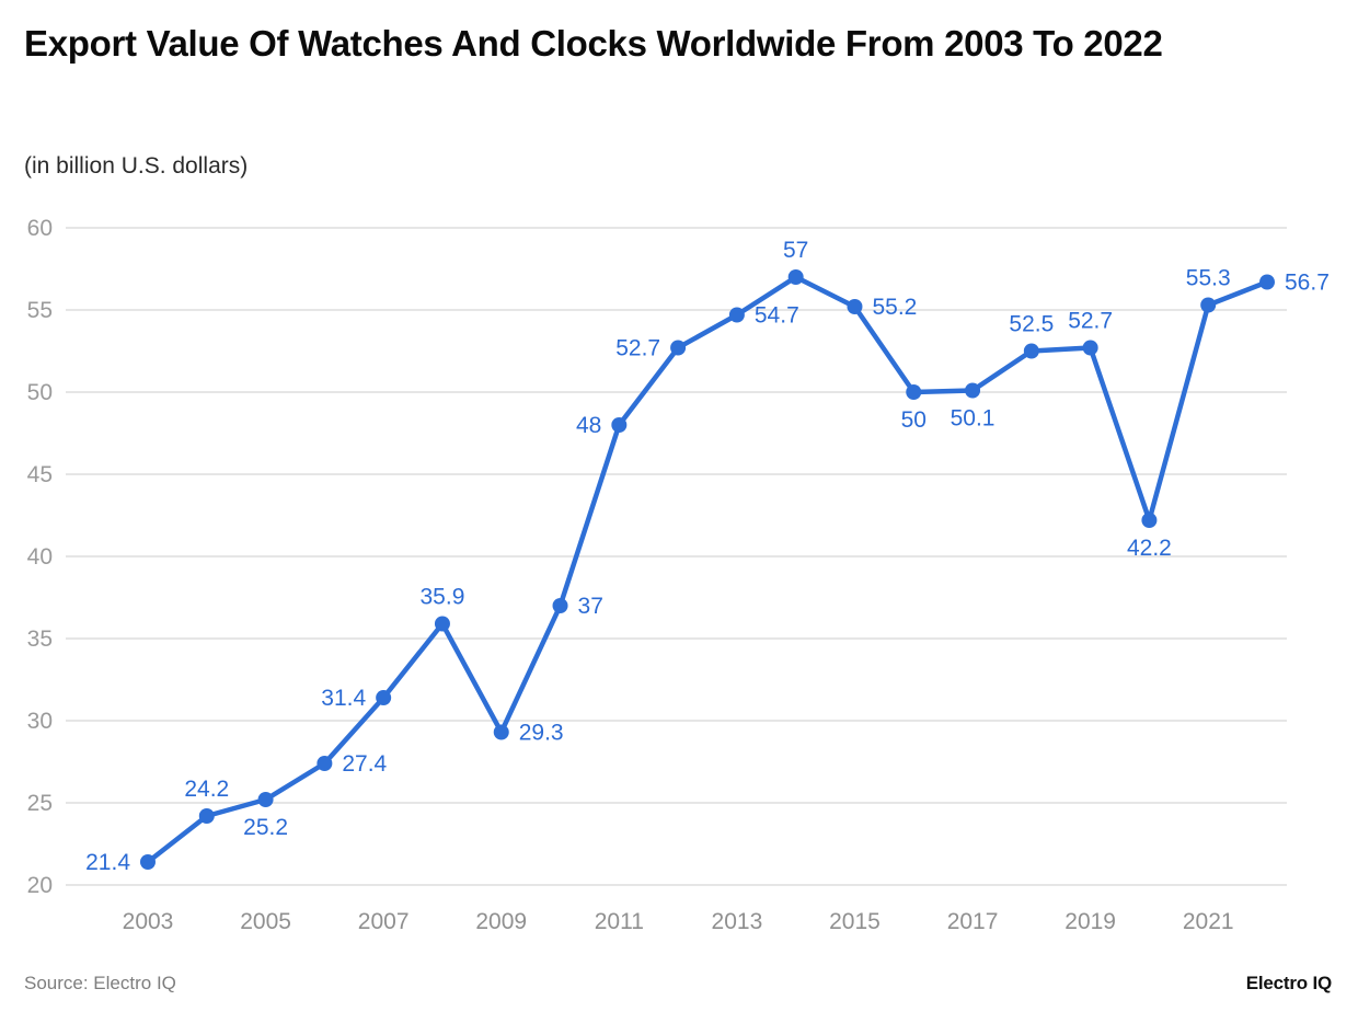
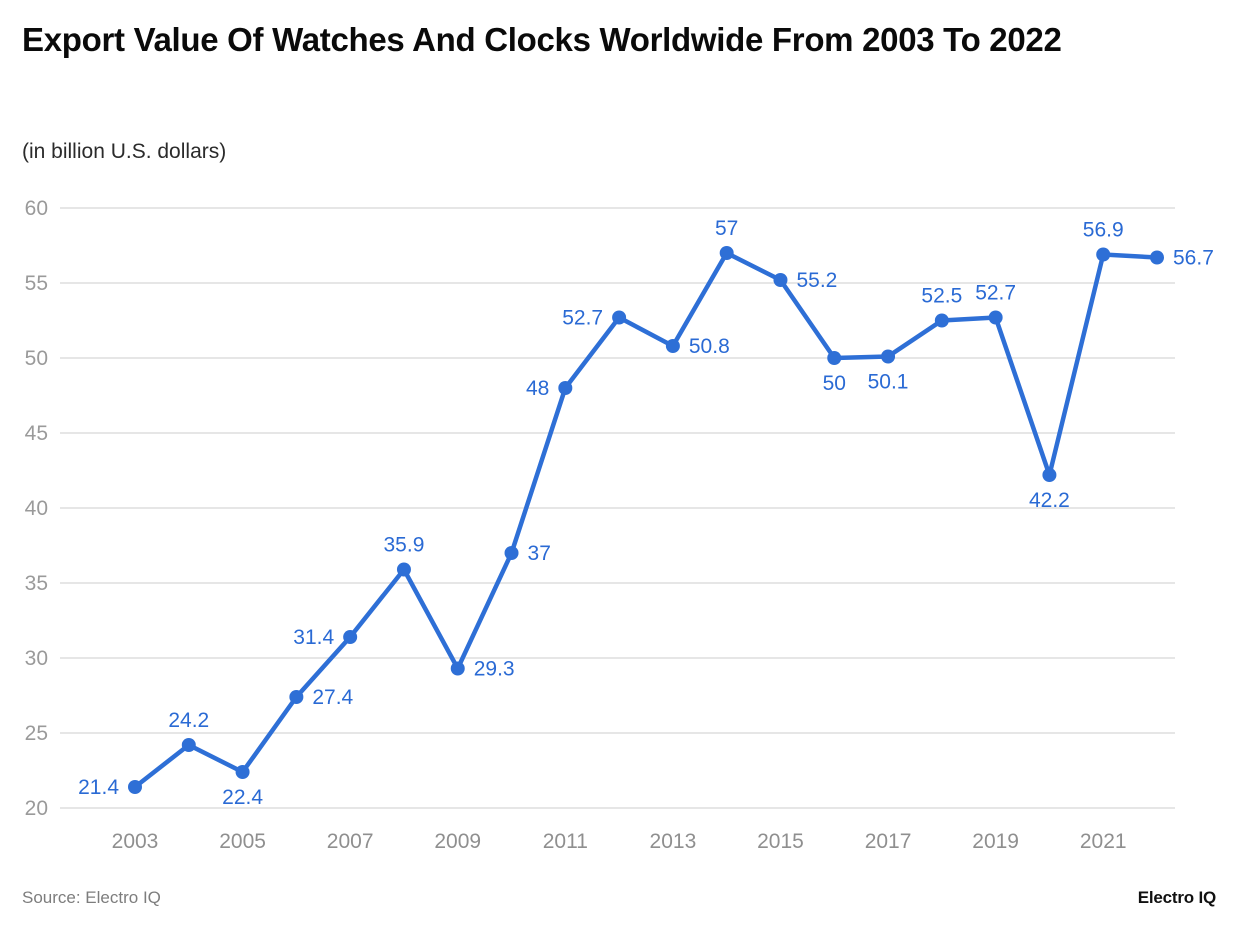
2005: 25.2 -> 22.4
2013: 54.7 -> 50.8
2021: 55.3 -> 56.9
